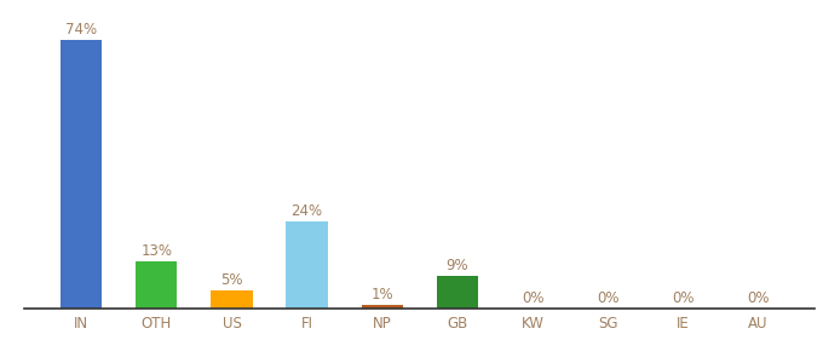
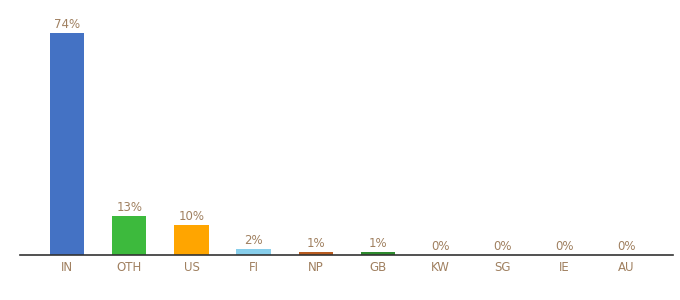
US: 5% -> 10%
FI: 24% -> 2%
GB: 9% -> 1%
